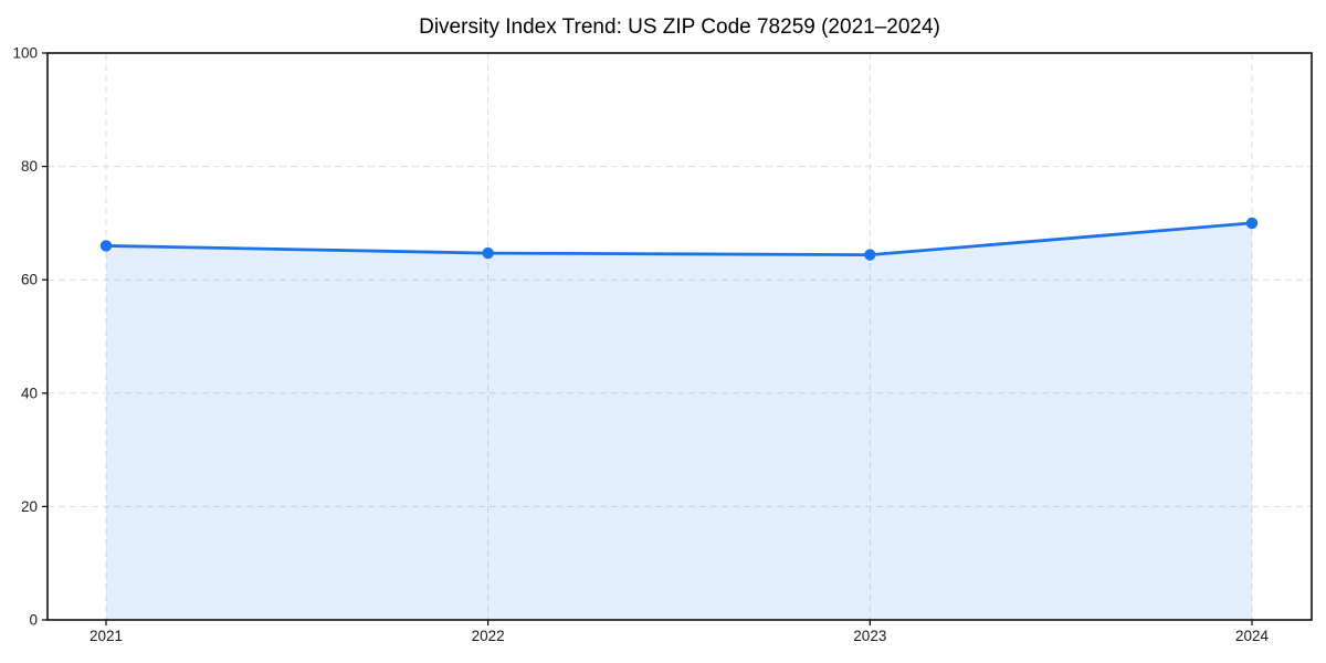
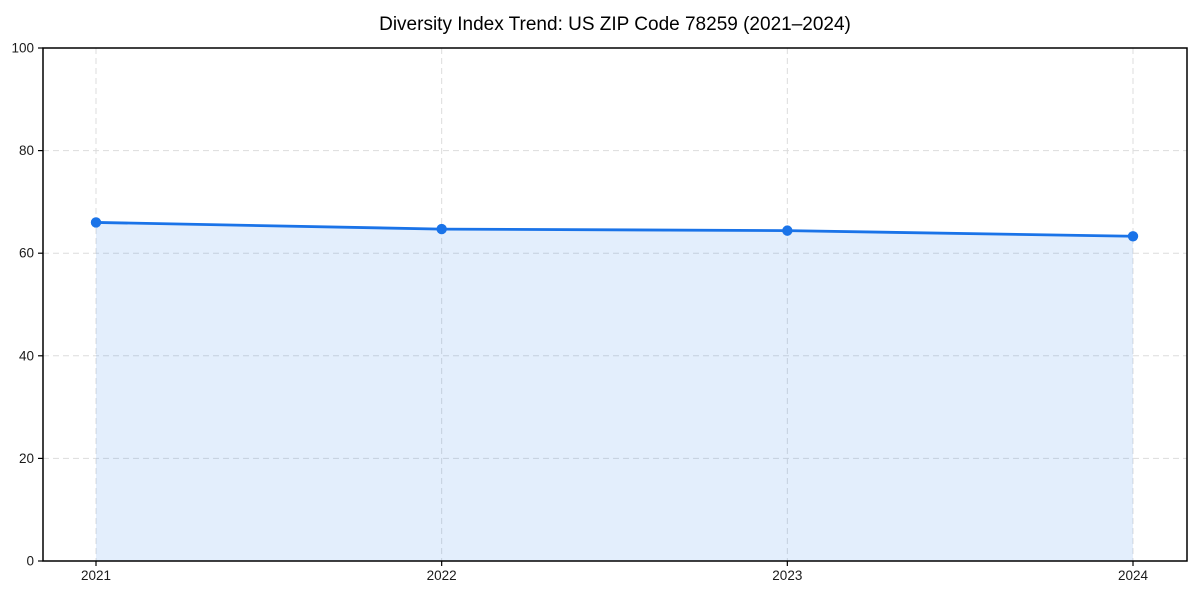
2024: 70 -> 63
